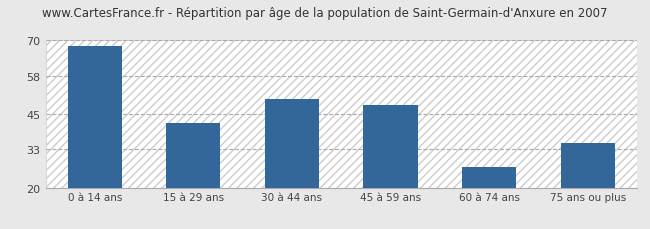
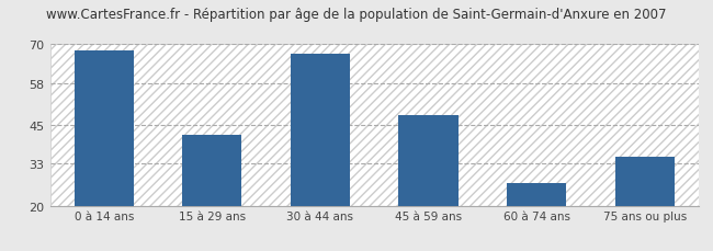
30 à 44 ans: 50 -> 67
